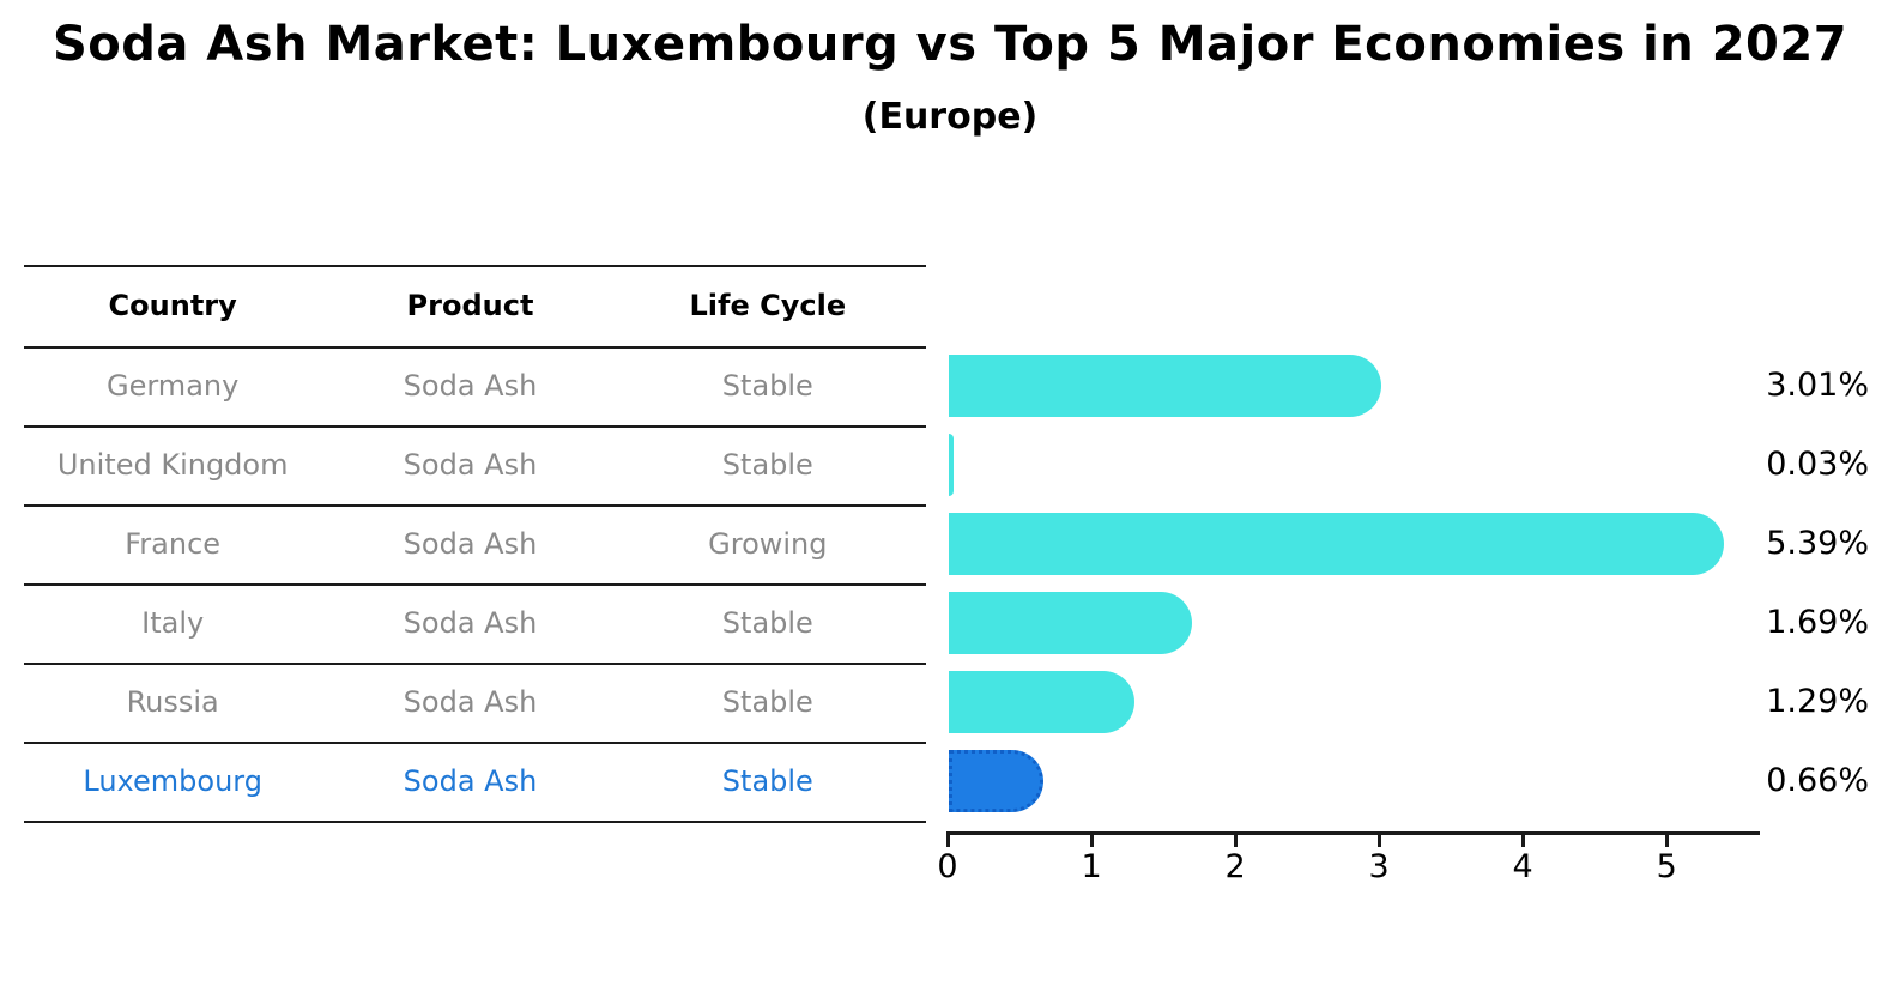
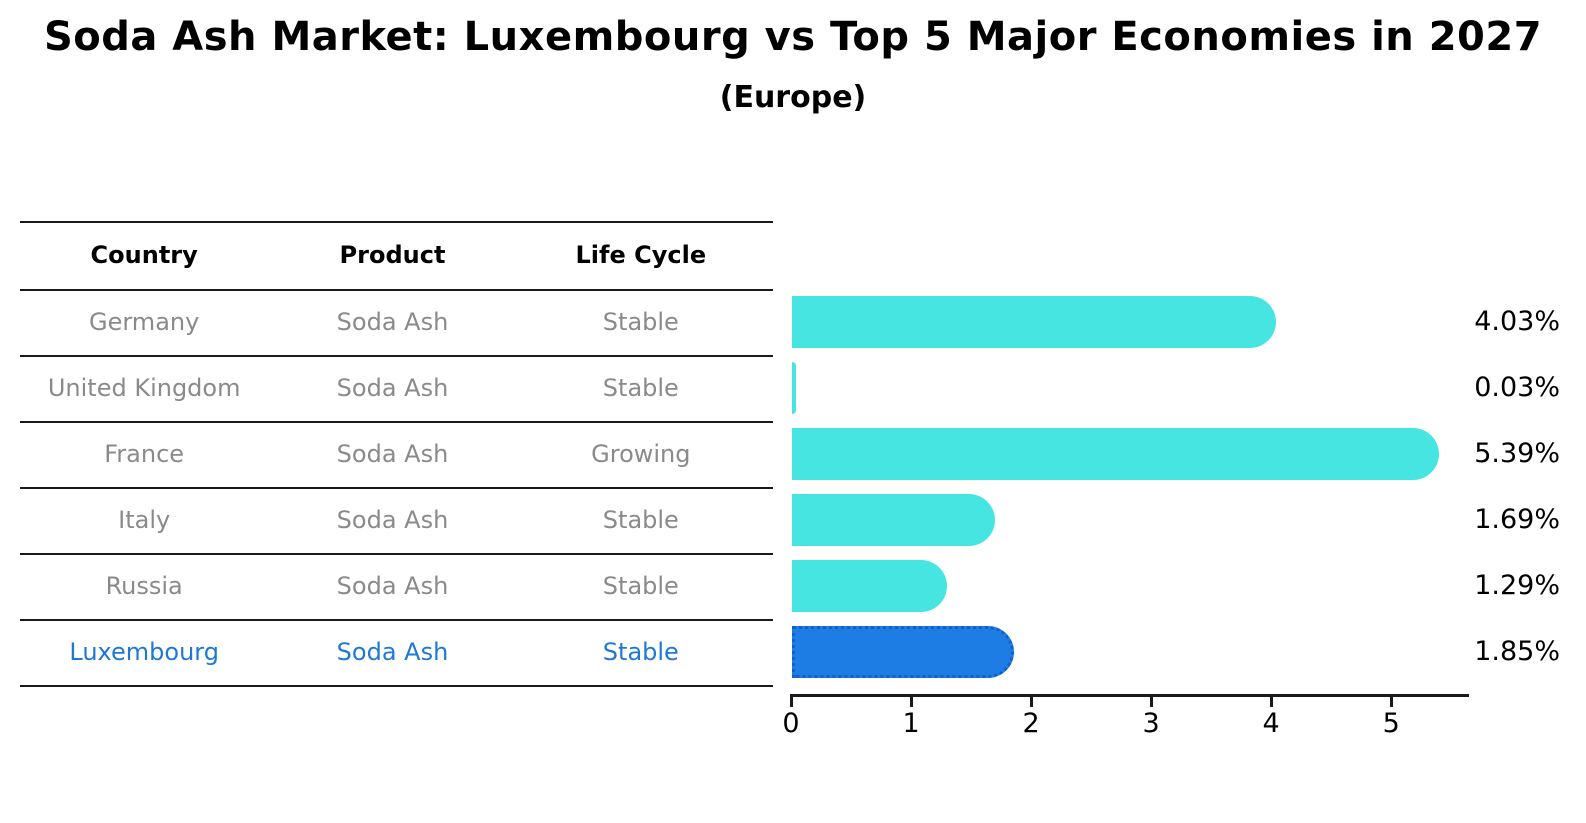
Germany: 3.01% -> 4.03%
Luxembourg: 0.66% -> 1.85%
